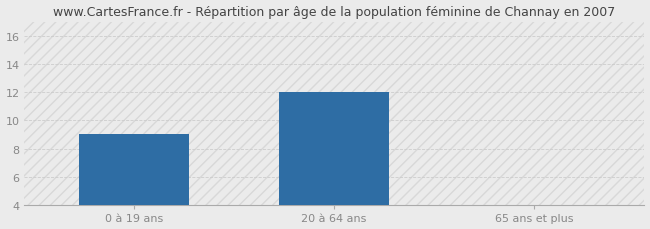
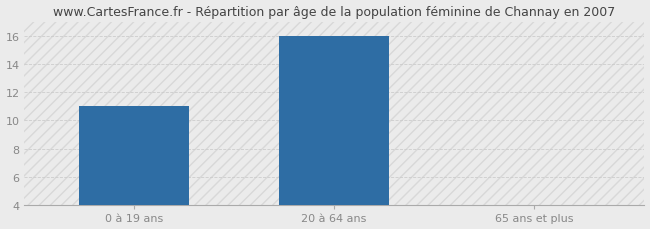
0 à 19 ans: 9.0 -> 11.0
20 à 64 ans: 12.0 -> 16.0
